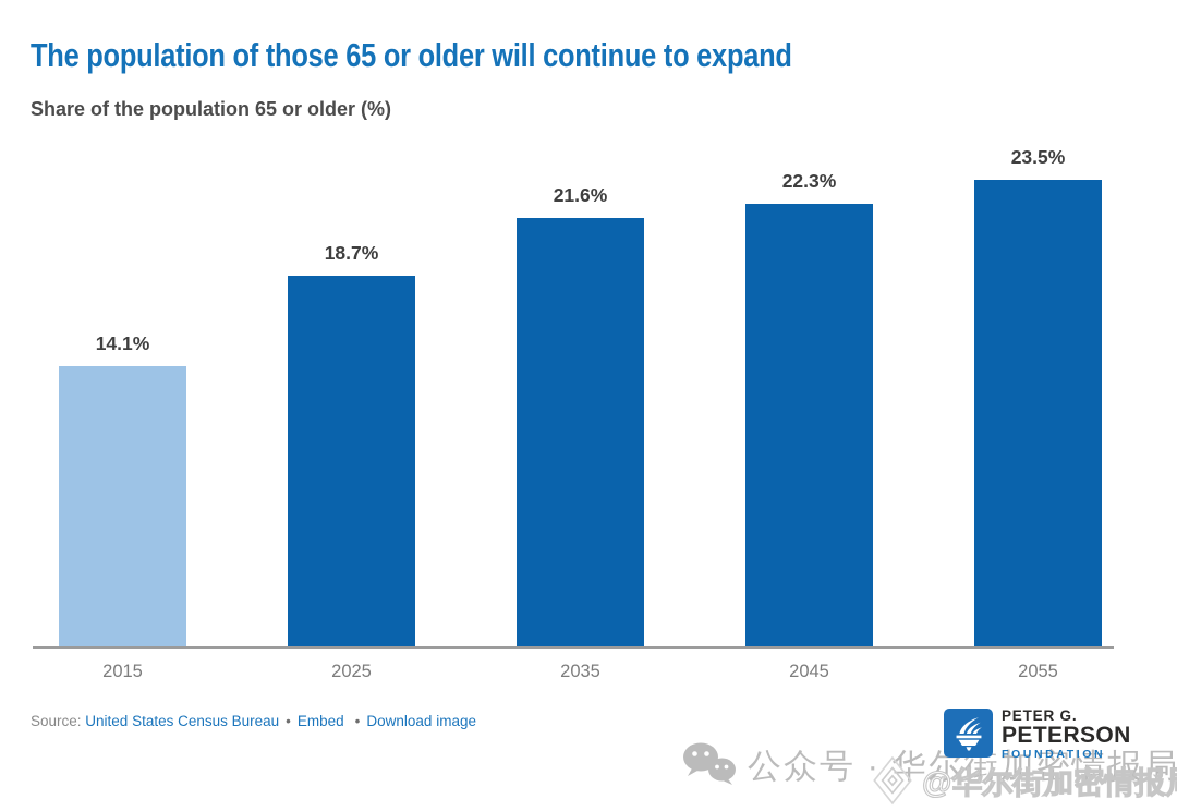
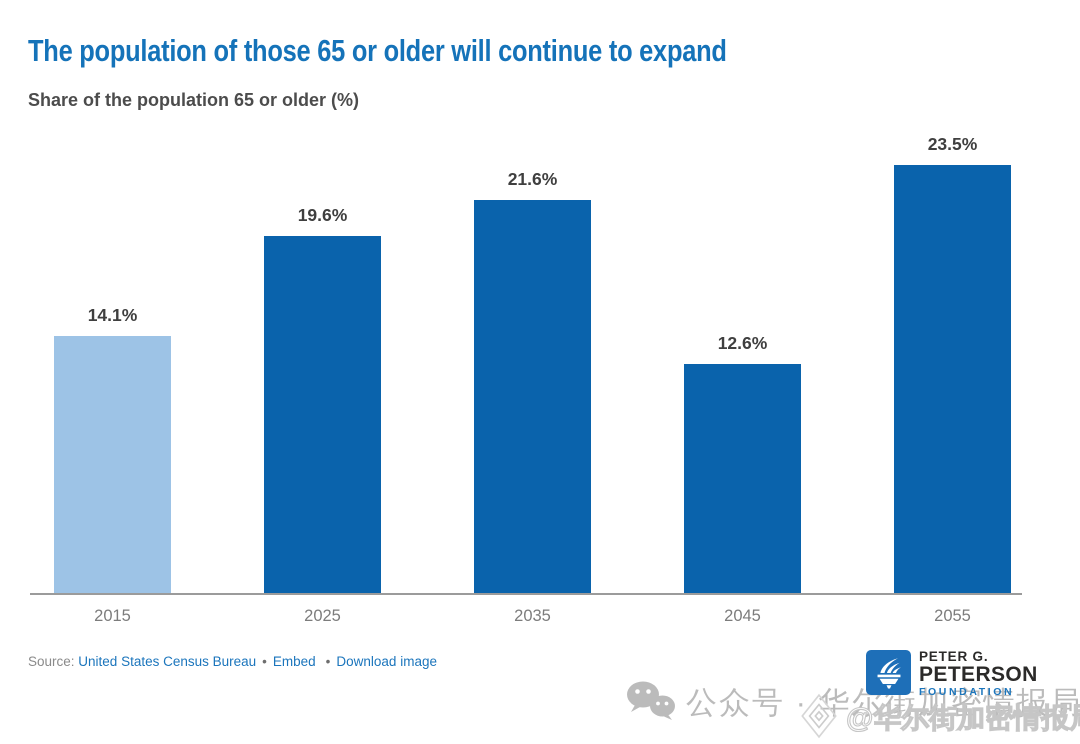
2025: 18.7% -> 19.6%
2045: 22.3% -> 12.6%
